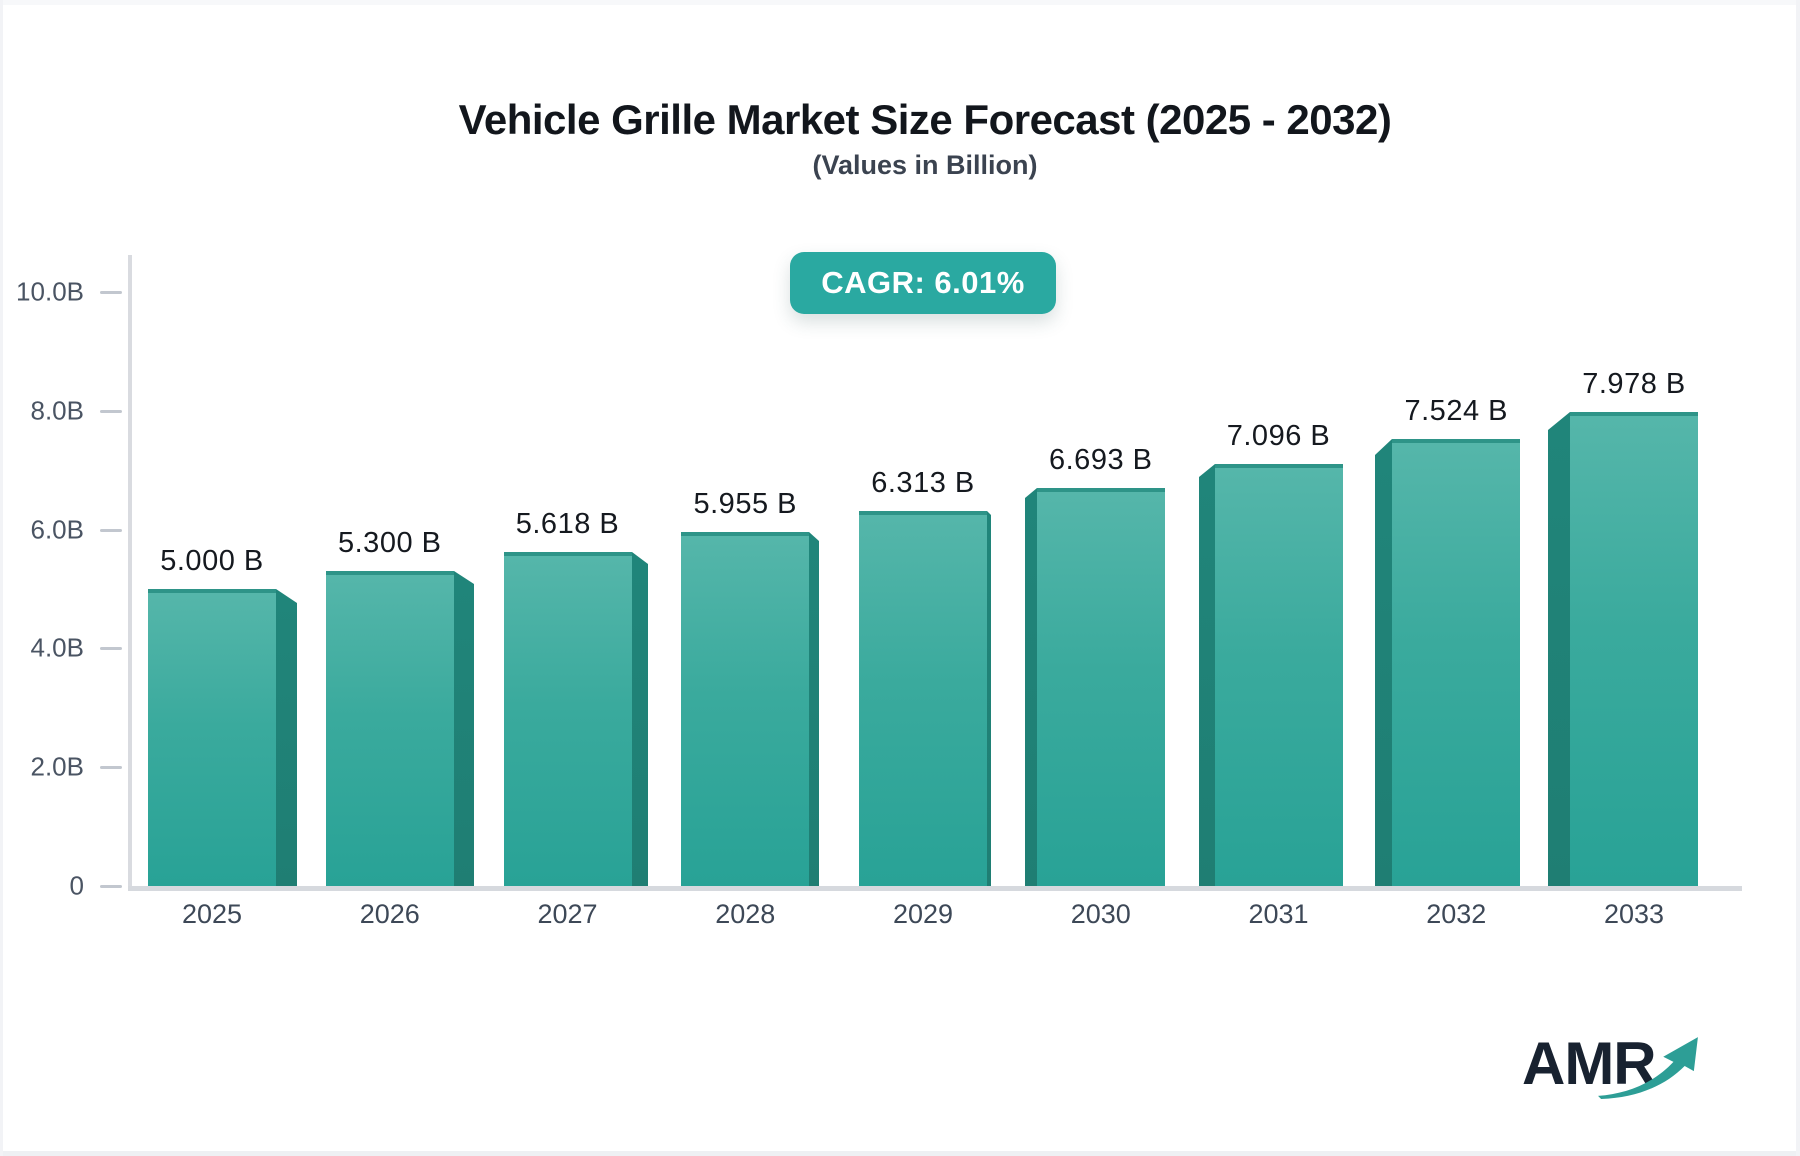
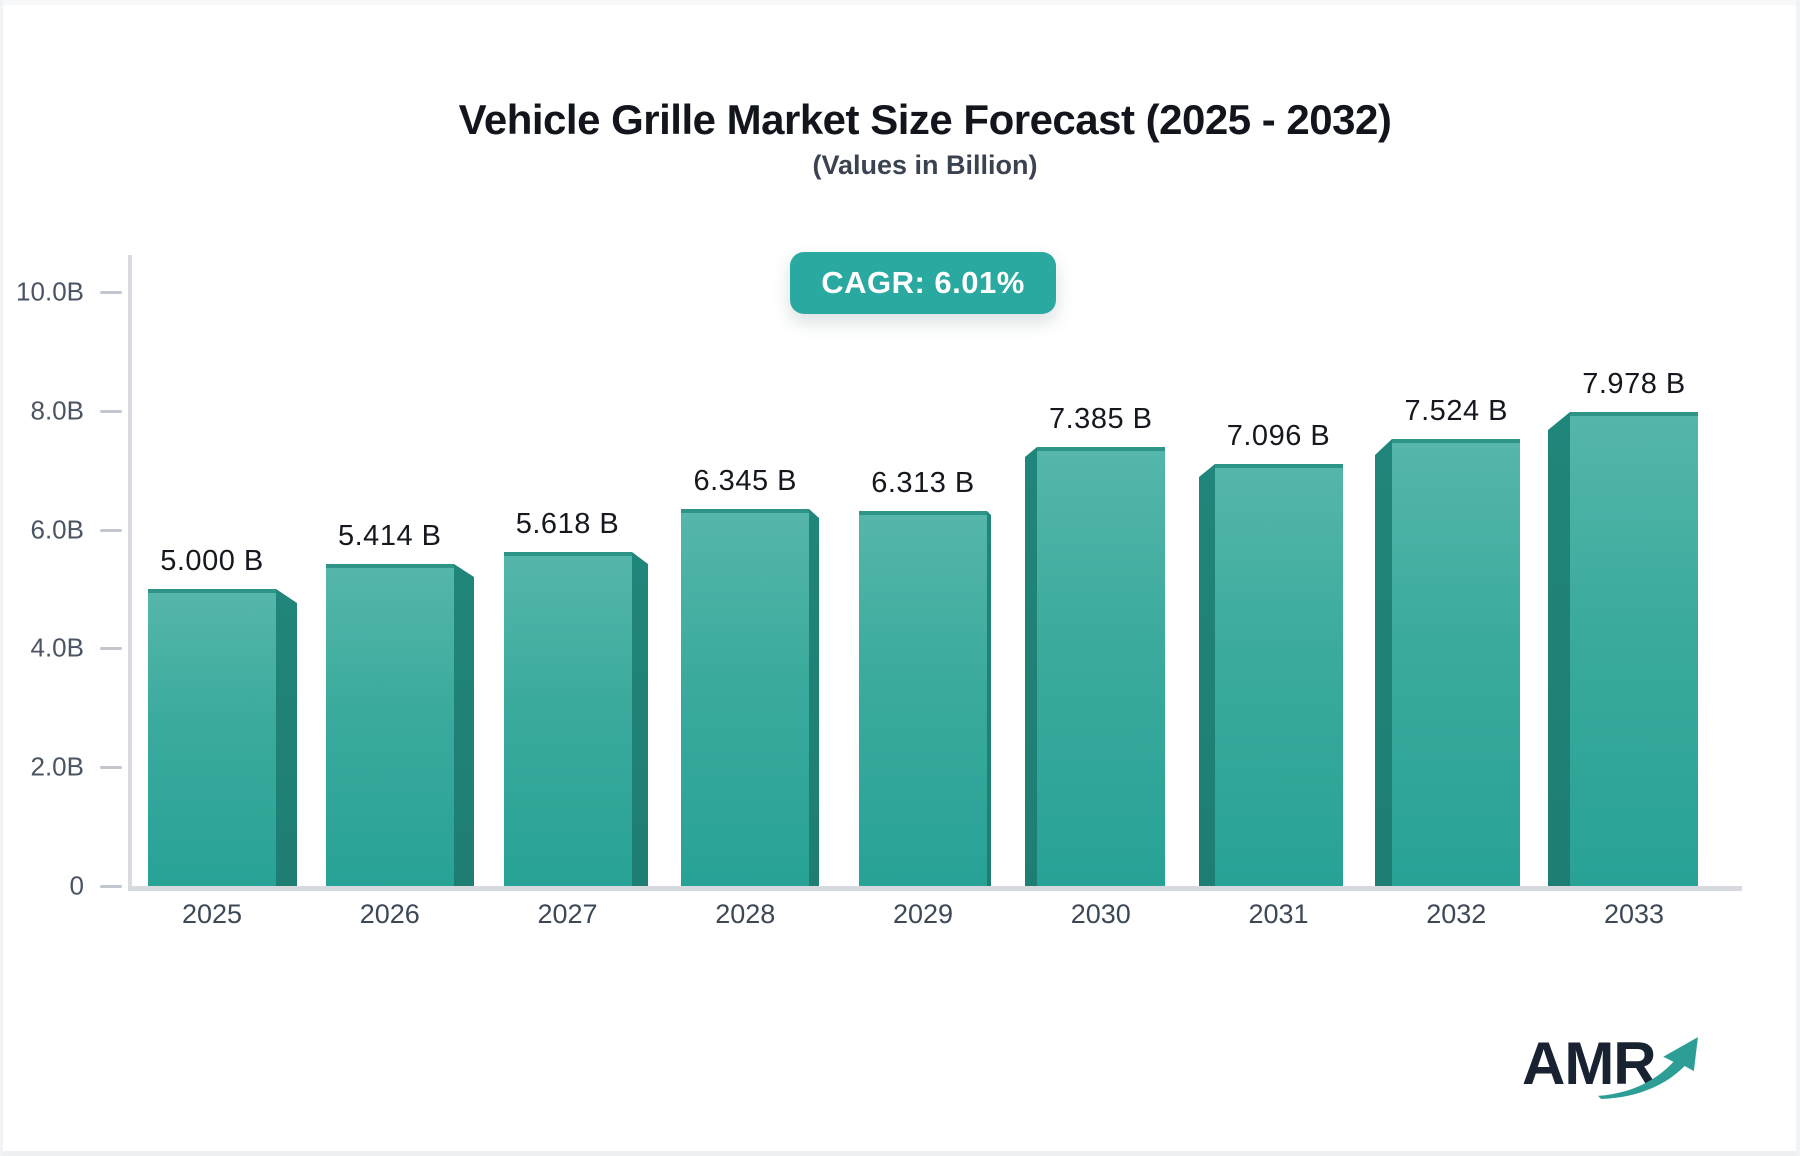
2026: 5.300 -> 5.414
2028: 5.955 -> 6.345
2030: 6.693 -> 7.385
